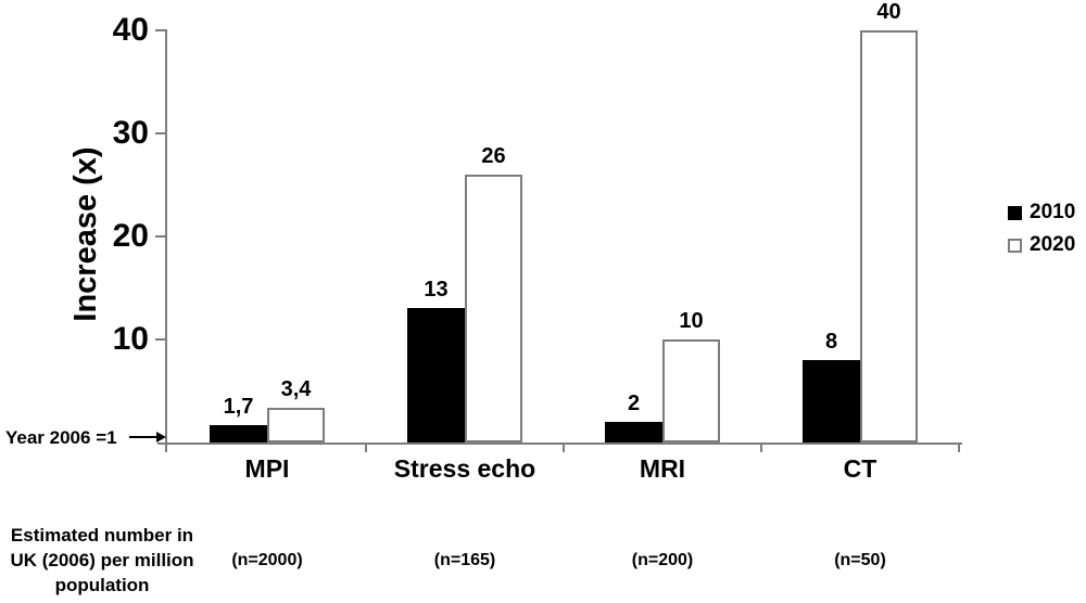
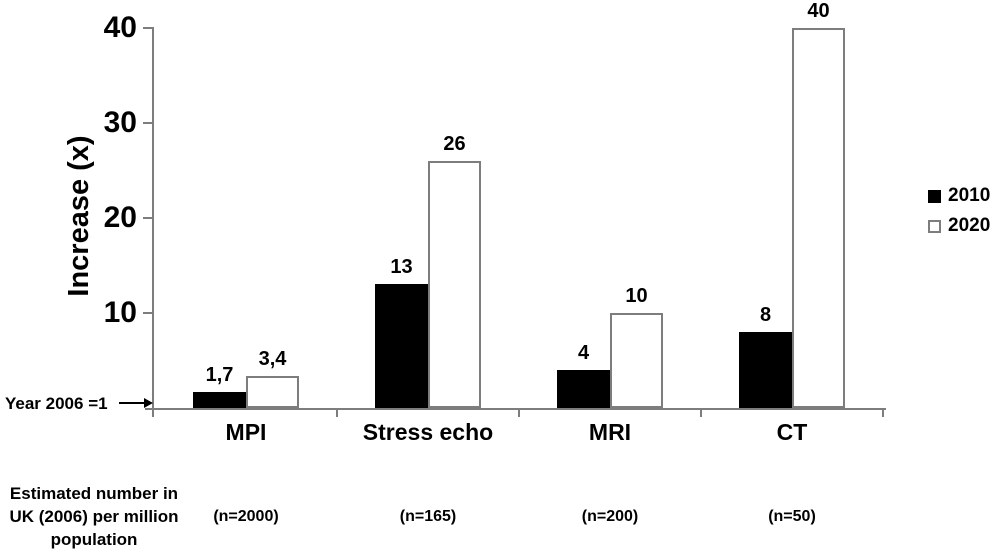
2010/MRI: 2 -> 4
